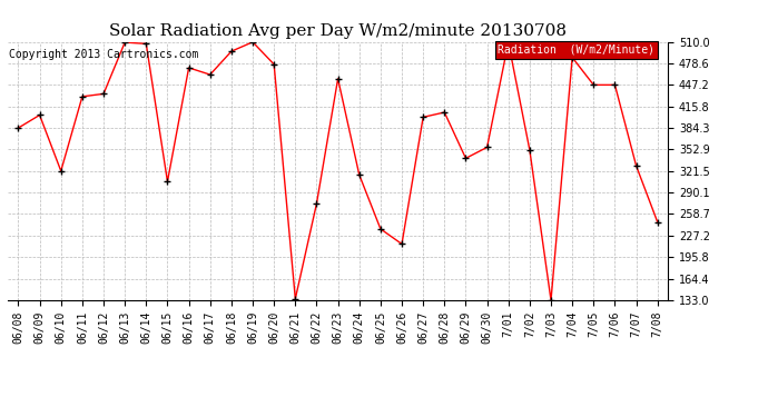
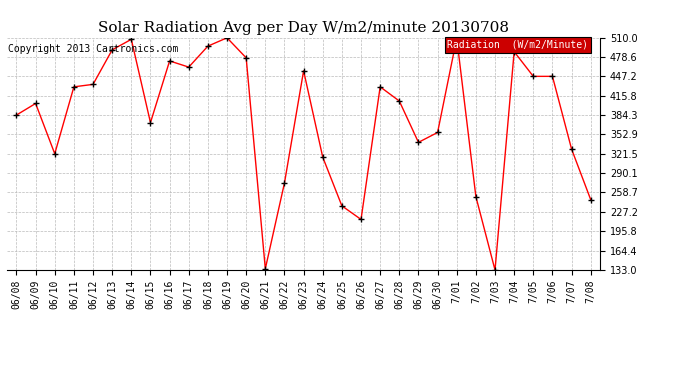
06/13: 509 -> 490
06/15: 306 -> 372
06/27: 400 -> 430
7/02: 352 -> 252
